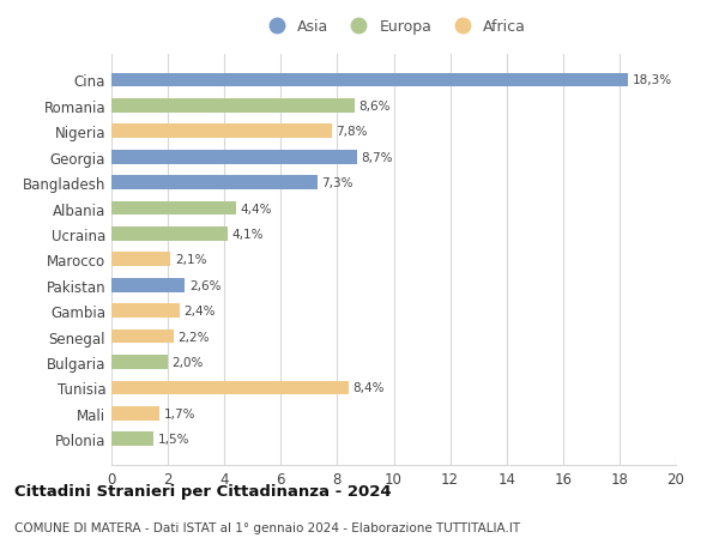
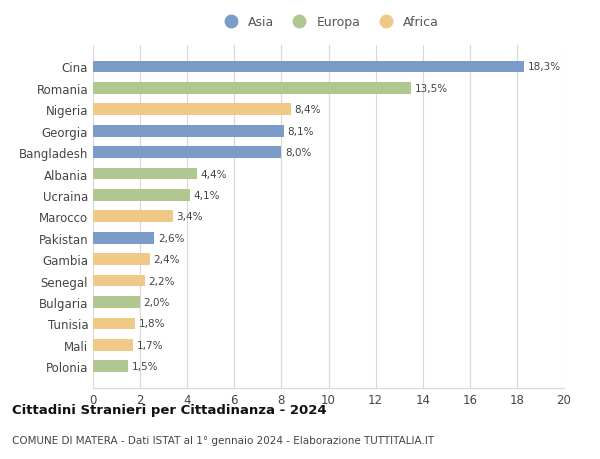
Romania: 8,6% -> 13,5%
Nigeria: 7,8% -> 8,4%
Georgia: 8,7% -> 8,1%
Bangladesh: 7,3% -> 8,0%
Marocco: 2,1% -> 3,4%
Tunisia: 8,4% -> 1,8%
